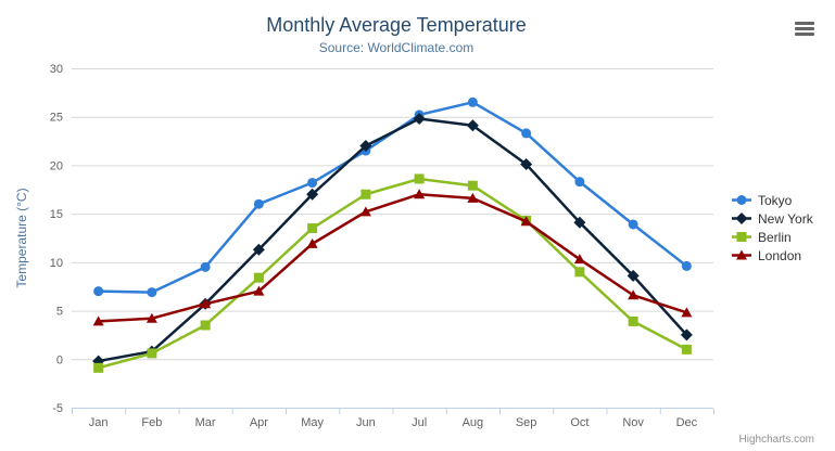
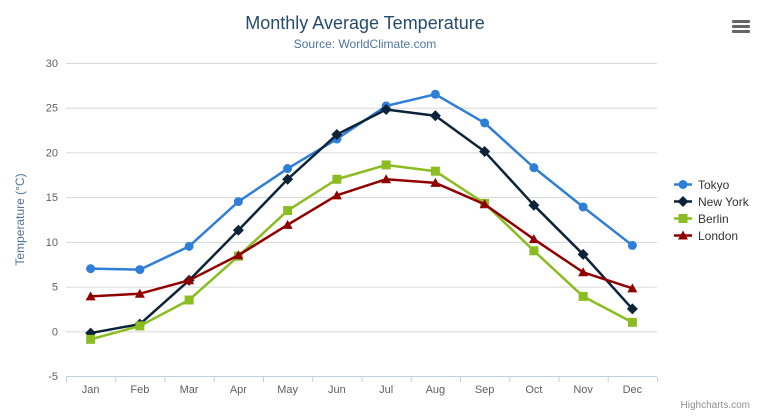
Tokyo/Apr: 16 -> 14
London/Apr: 7 -> 8
